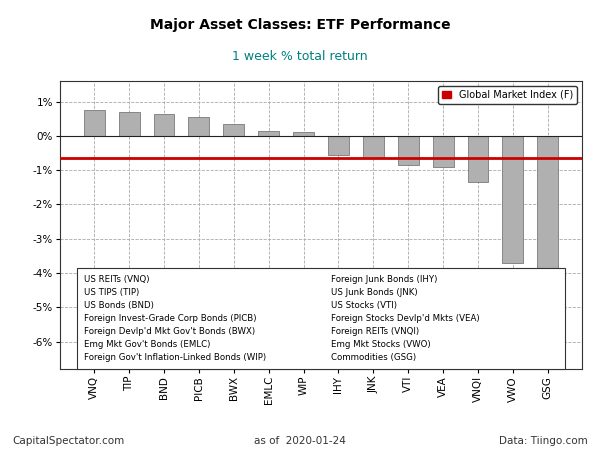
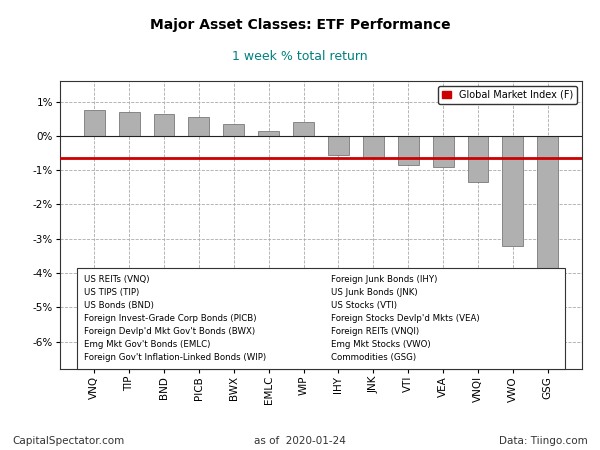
WIP: 0.10% -> 0.40%
VWO: -3.70% -> -3.20%
